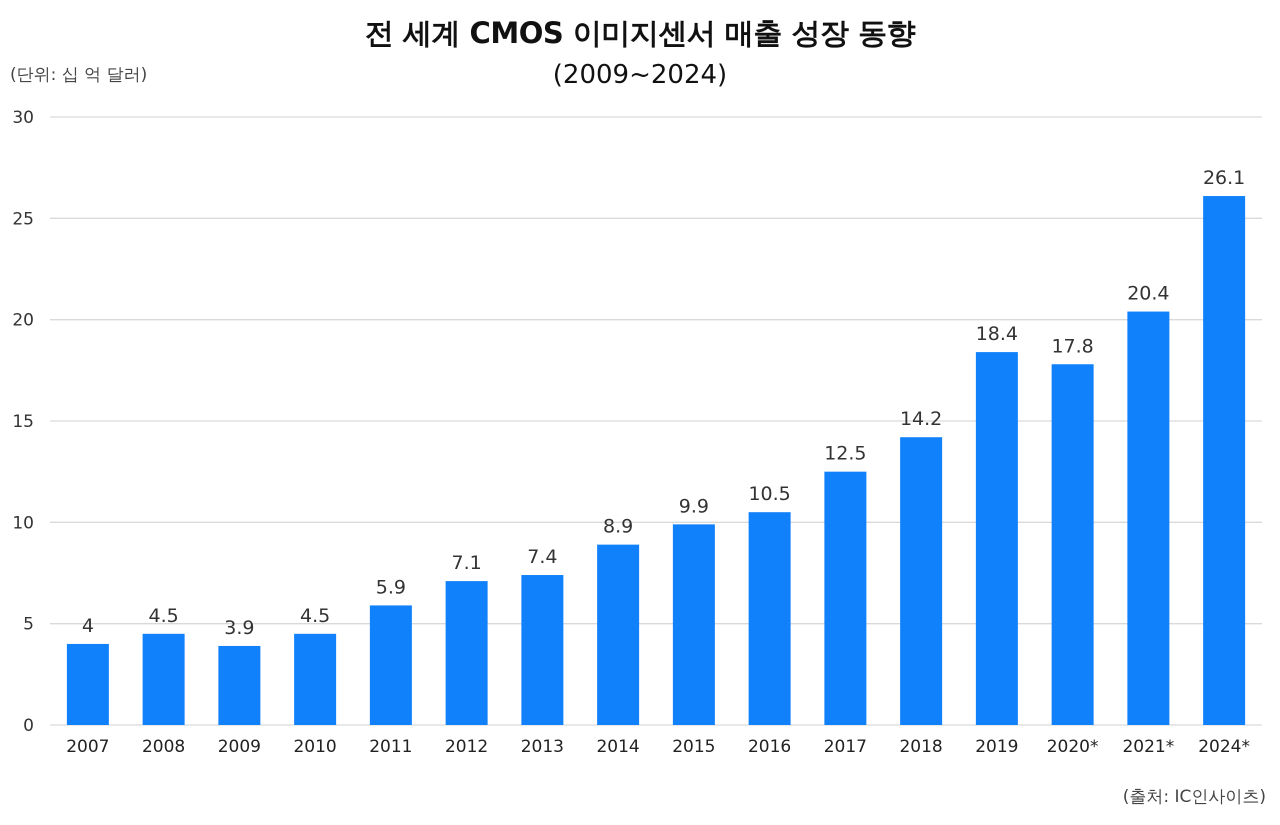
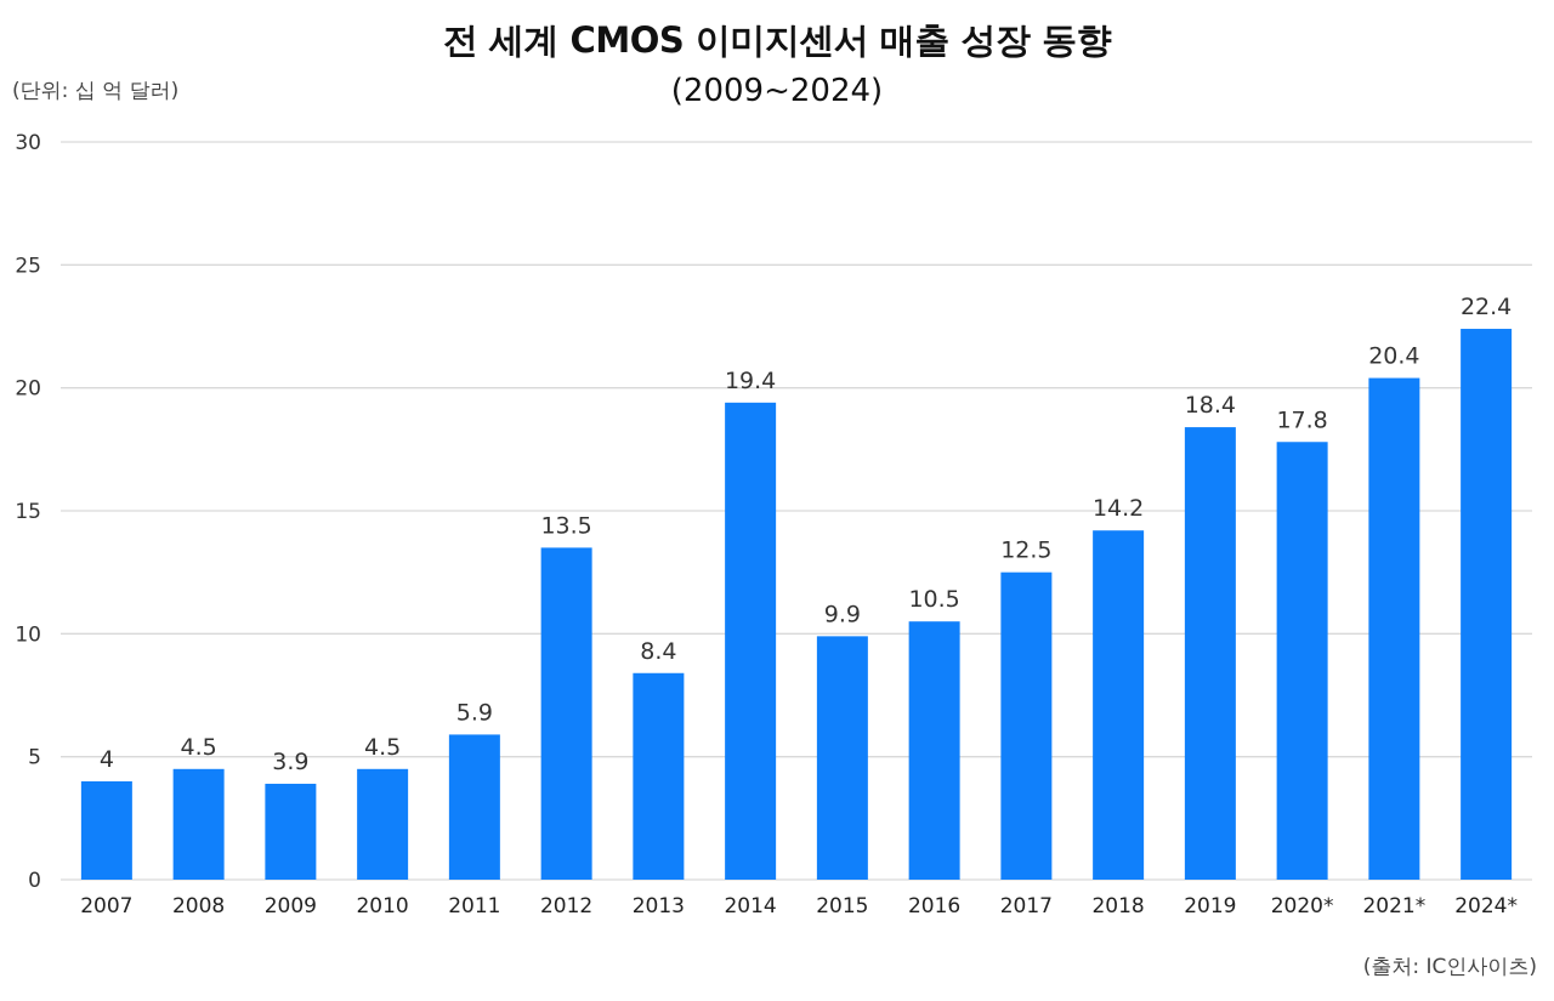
2012: 7.1 -> 13.5
2013: 7.4 -> 8.4
2014: 8.9 -> 19.4
2024*: 26.1 -> 22.4
